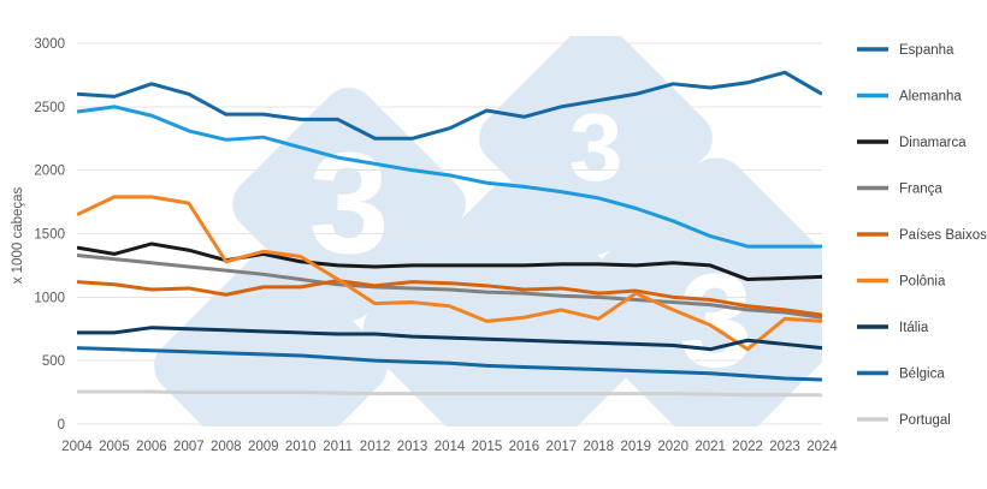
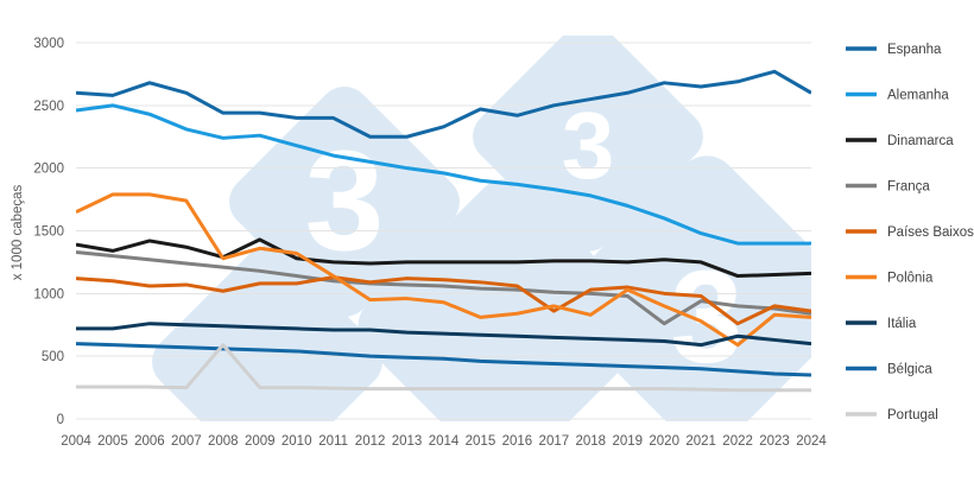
Portugal/2008: 250 -> 590
Dinamarca/2009: 1340 -> 1430
Países Baixos/2017: 1070 -> 860
França/2020: 960 -> 760
Países Baixos/2022: 930 -> 760
